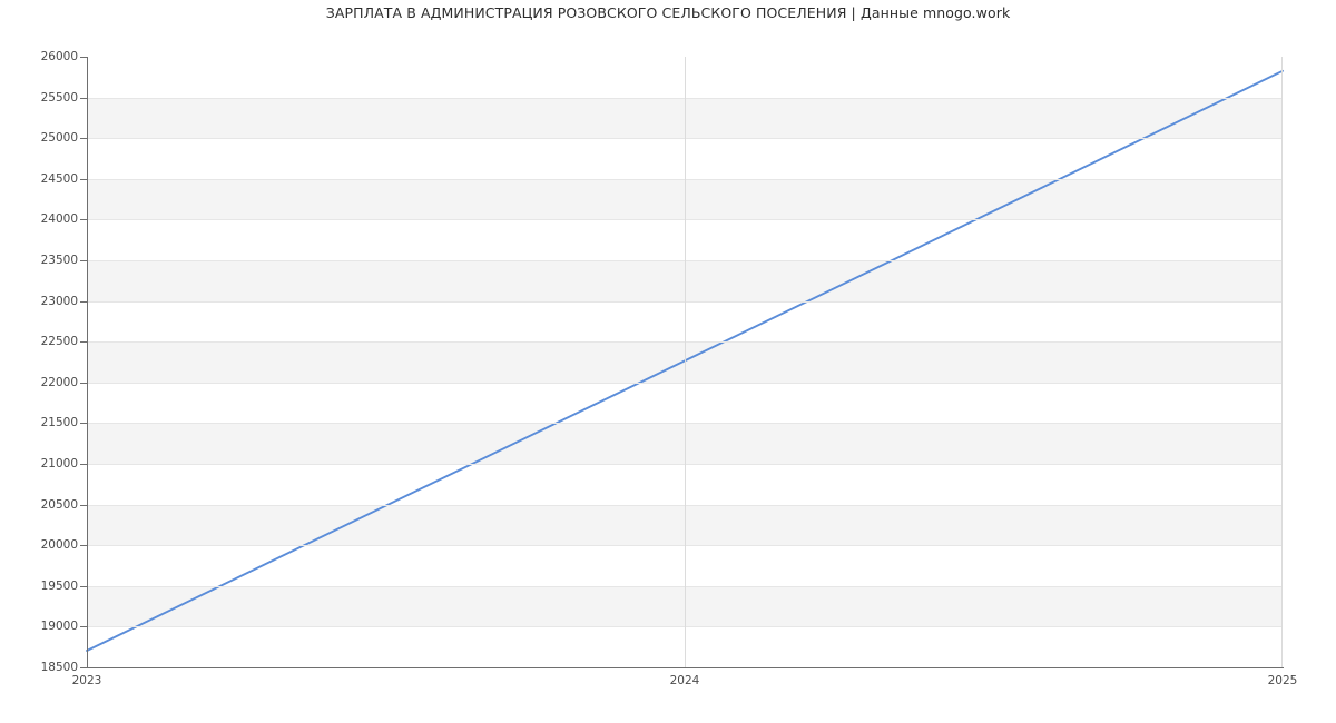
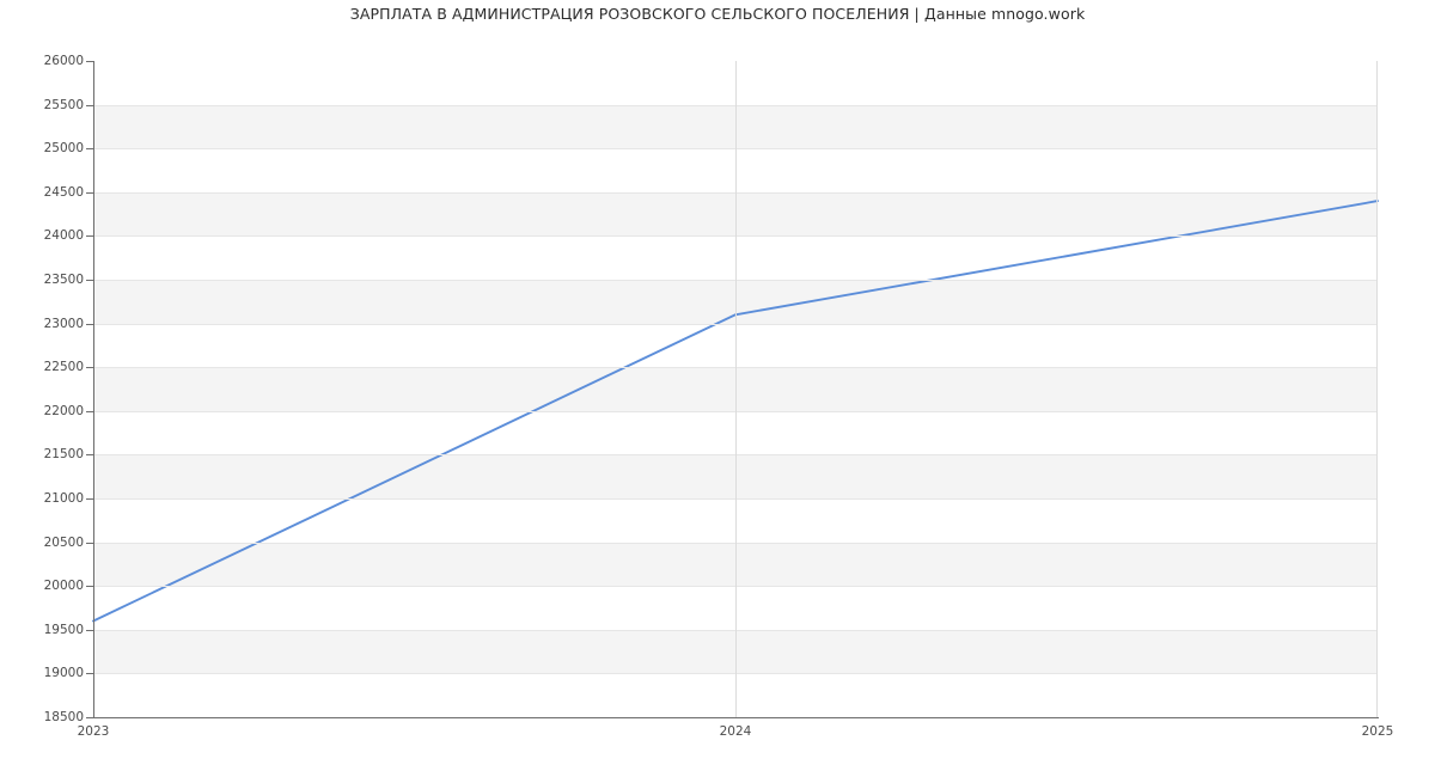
2023: 18700 -> 19600
2024: 22300 -> 23100
2025: 25800 -> 24400
